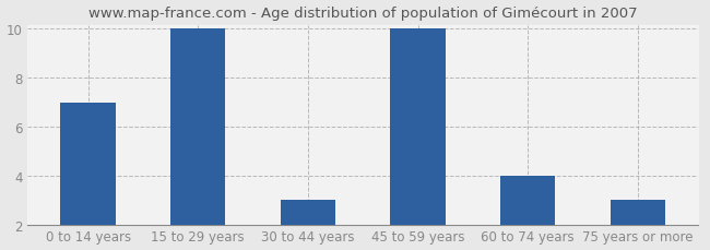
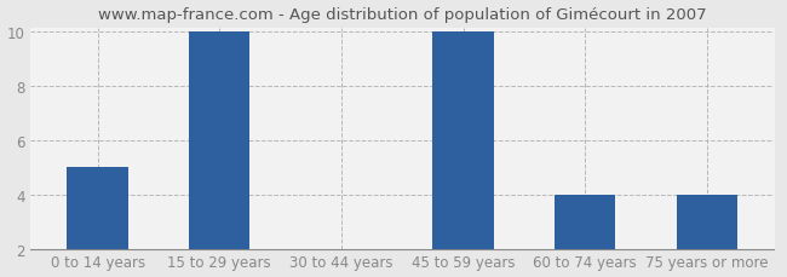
0 to 14 years: 7 -> 5
30 to 44 years: 3 -> 2
75 years or more: 3 -> 4
